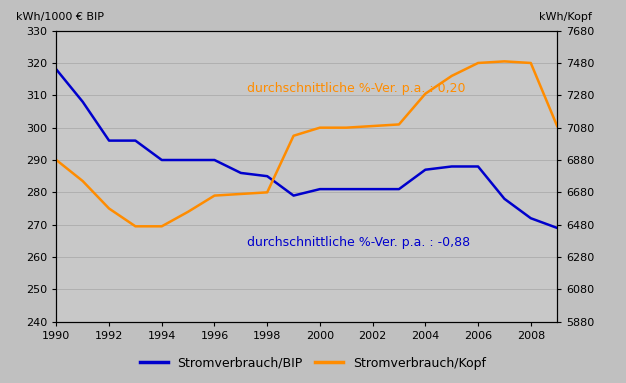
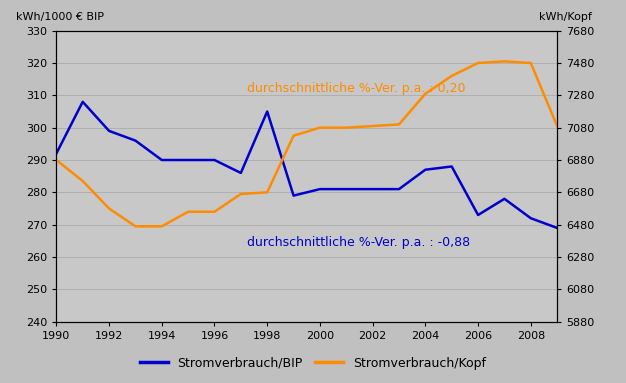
Stromverbrauch/BIP/1990: 318 -> 292
Stromverbrauch/BIP/1992: 296 -> 299
Stromverbrauch/Kopf/1996: 6660 -> 6560
Stromverbrauch/BIP/1998: 285 -> 305
Stromverbrauch/BIP/2006: 288 -> 273
